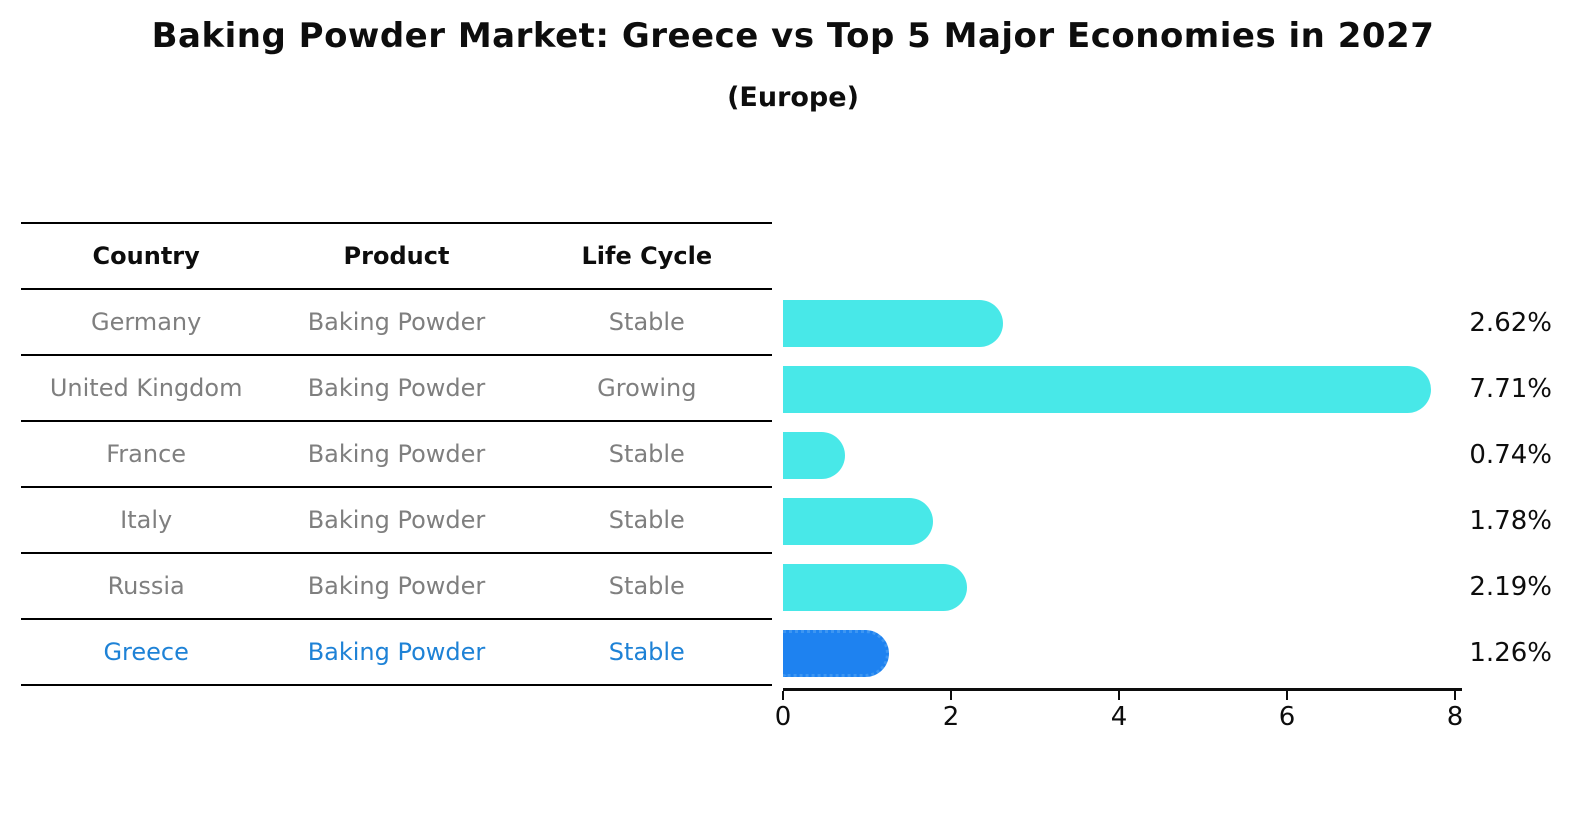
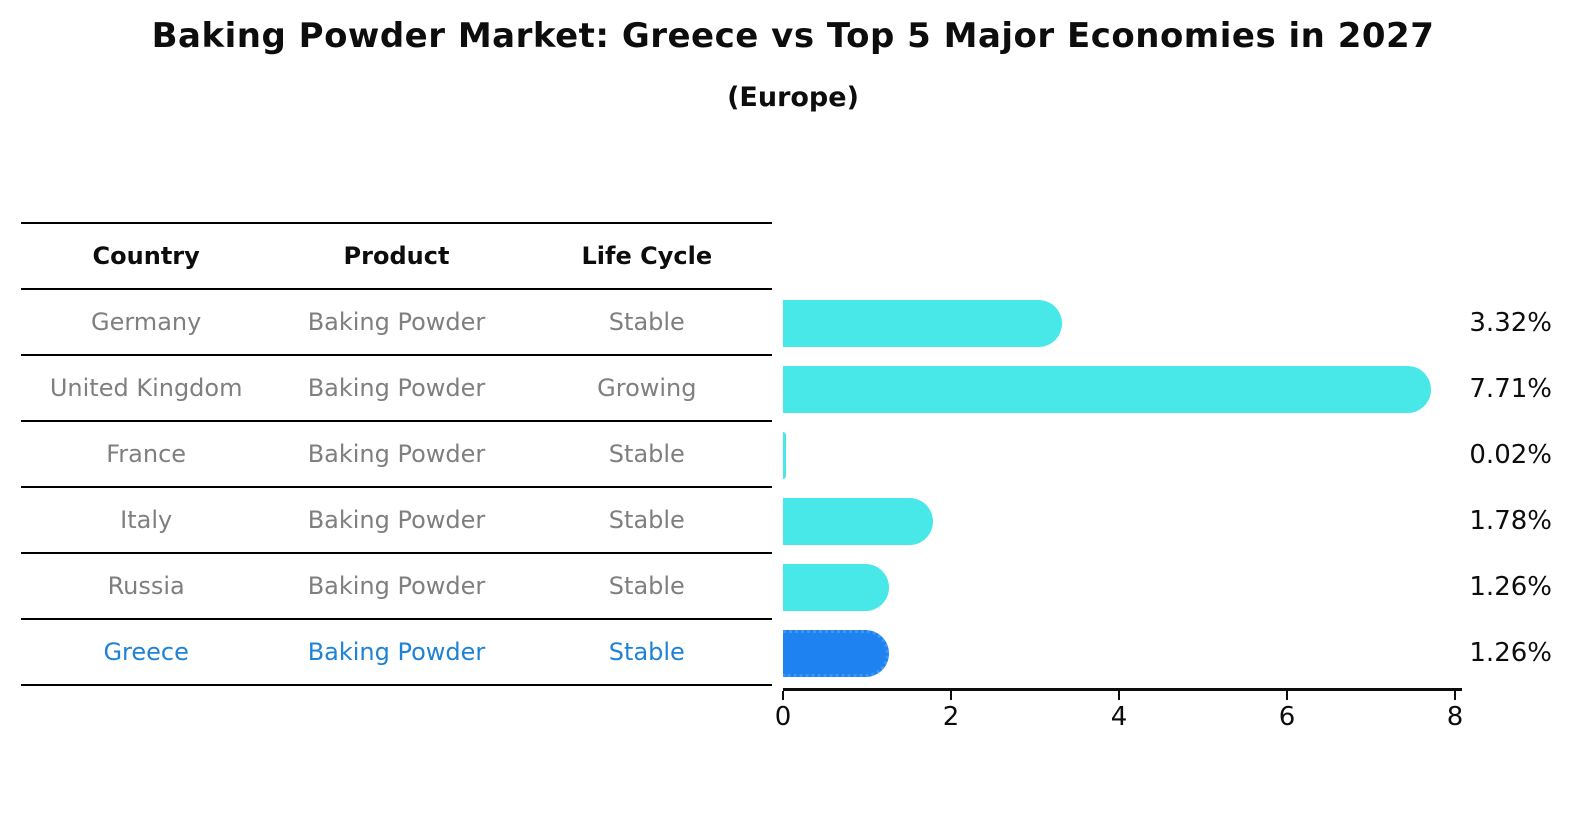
Germany: 2.62% -> 3.32%
France: 0.74% -> 0.02%
Russia: 2.19% -> 1.26%
